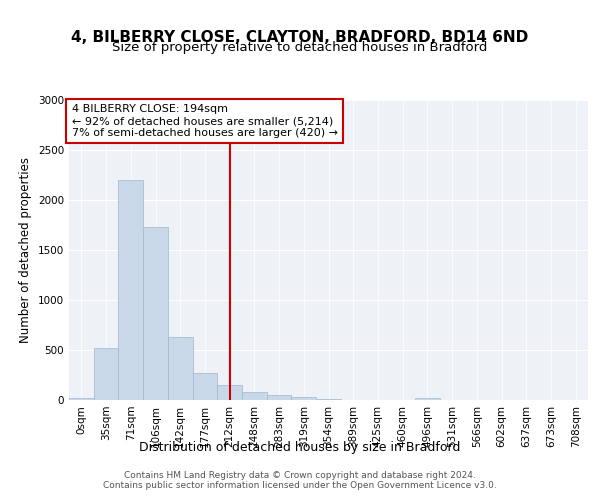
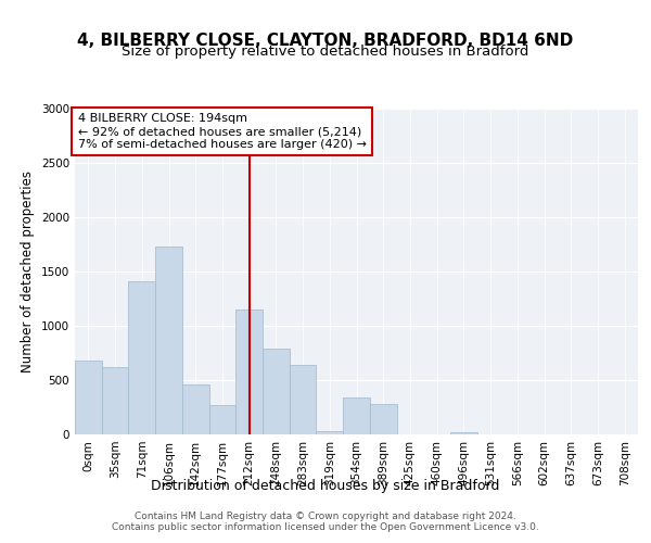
0sqm: 20 -> 680
35sqm: 520 -> 620
71sqm: 2200 -> 1410
142sqm: 640 -> 460
212sqm: 150 -> 1150
248sqm: 80 -> 790
283sqm: 50 -> 640
354sqm: 20 -> 340
389sqm: 0 -> 280
